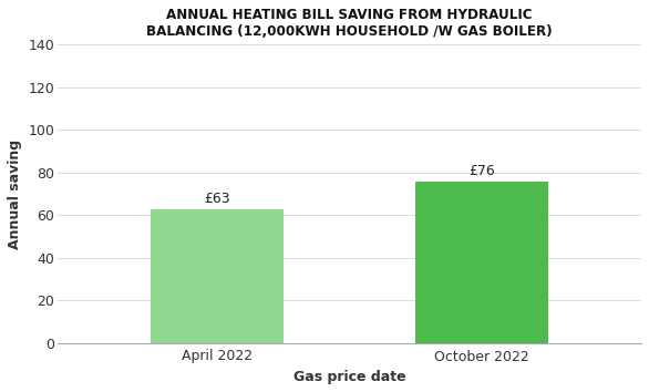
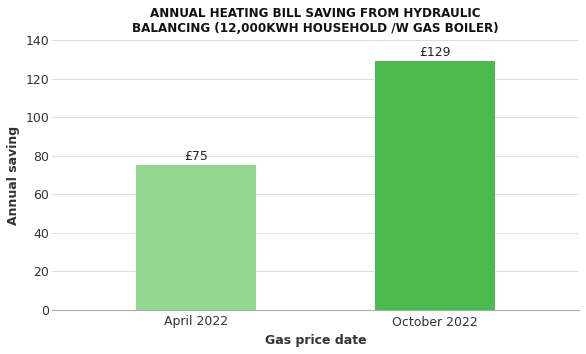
April 2022: £63 -> £75
October 2022: £76 -> £129
